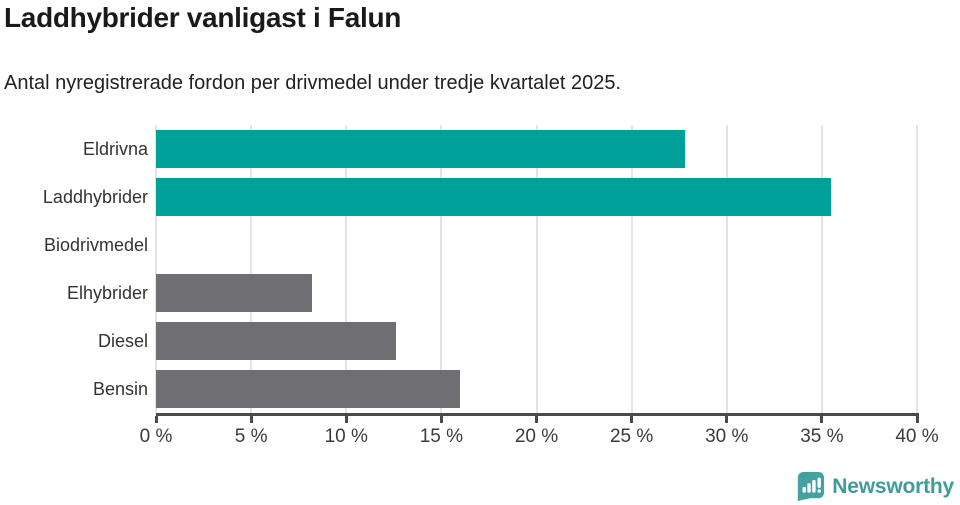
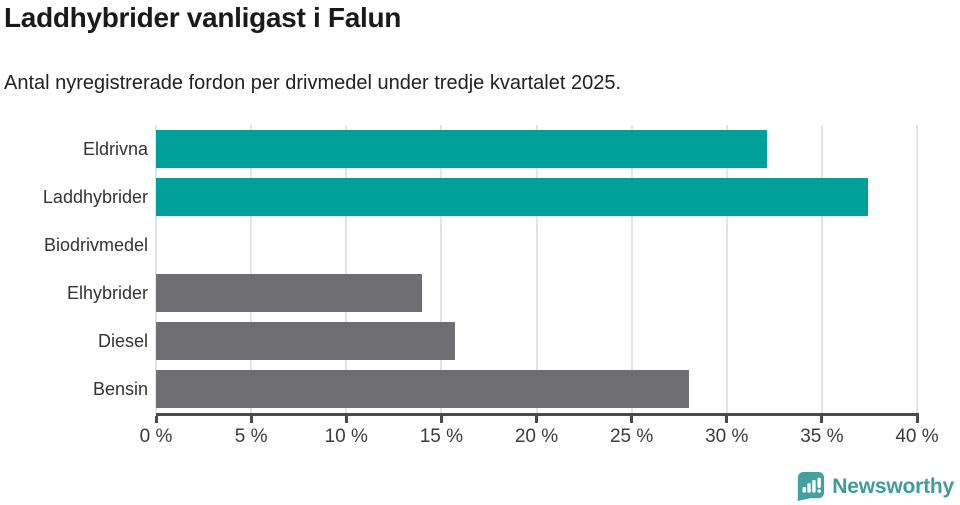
Eldrivna: 27.8% -> 32.1%
Laddhybrider: 35.5% -> 37.4%
Elhybrider: 8.2% -> 14.0%
Diesel: 12.6% -> 15.7%
Bensin: 16.0% -> 28.0%
